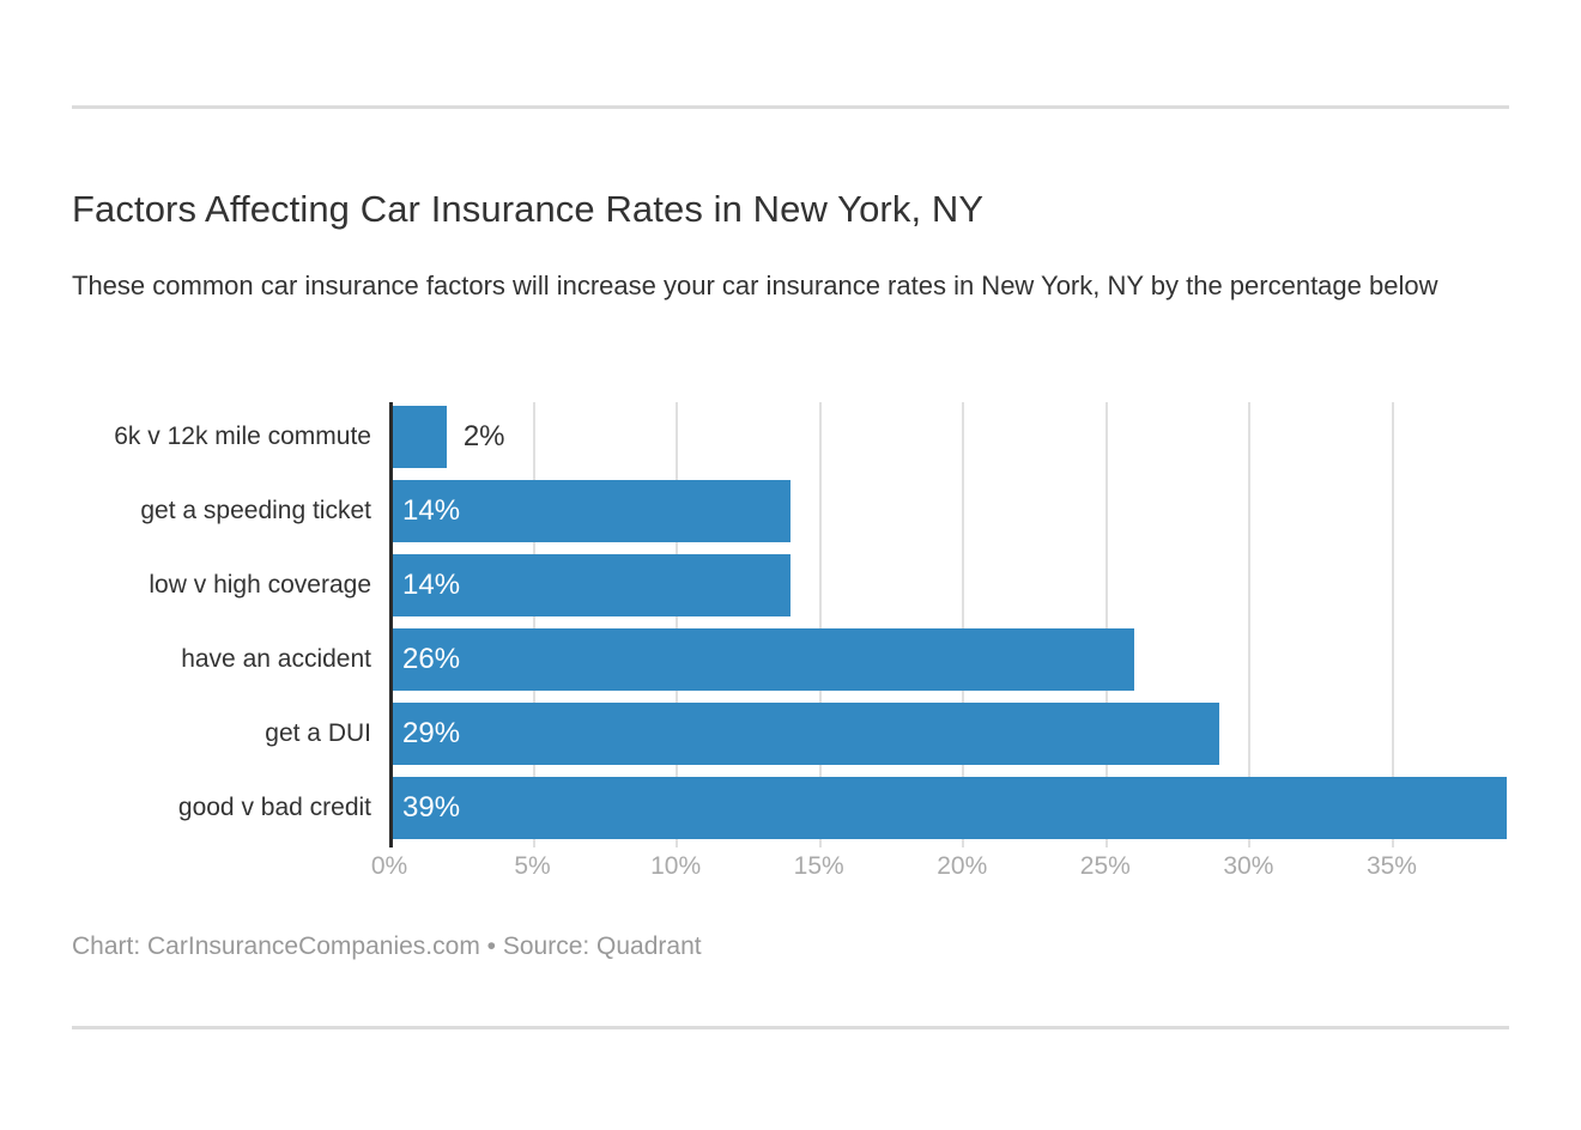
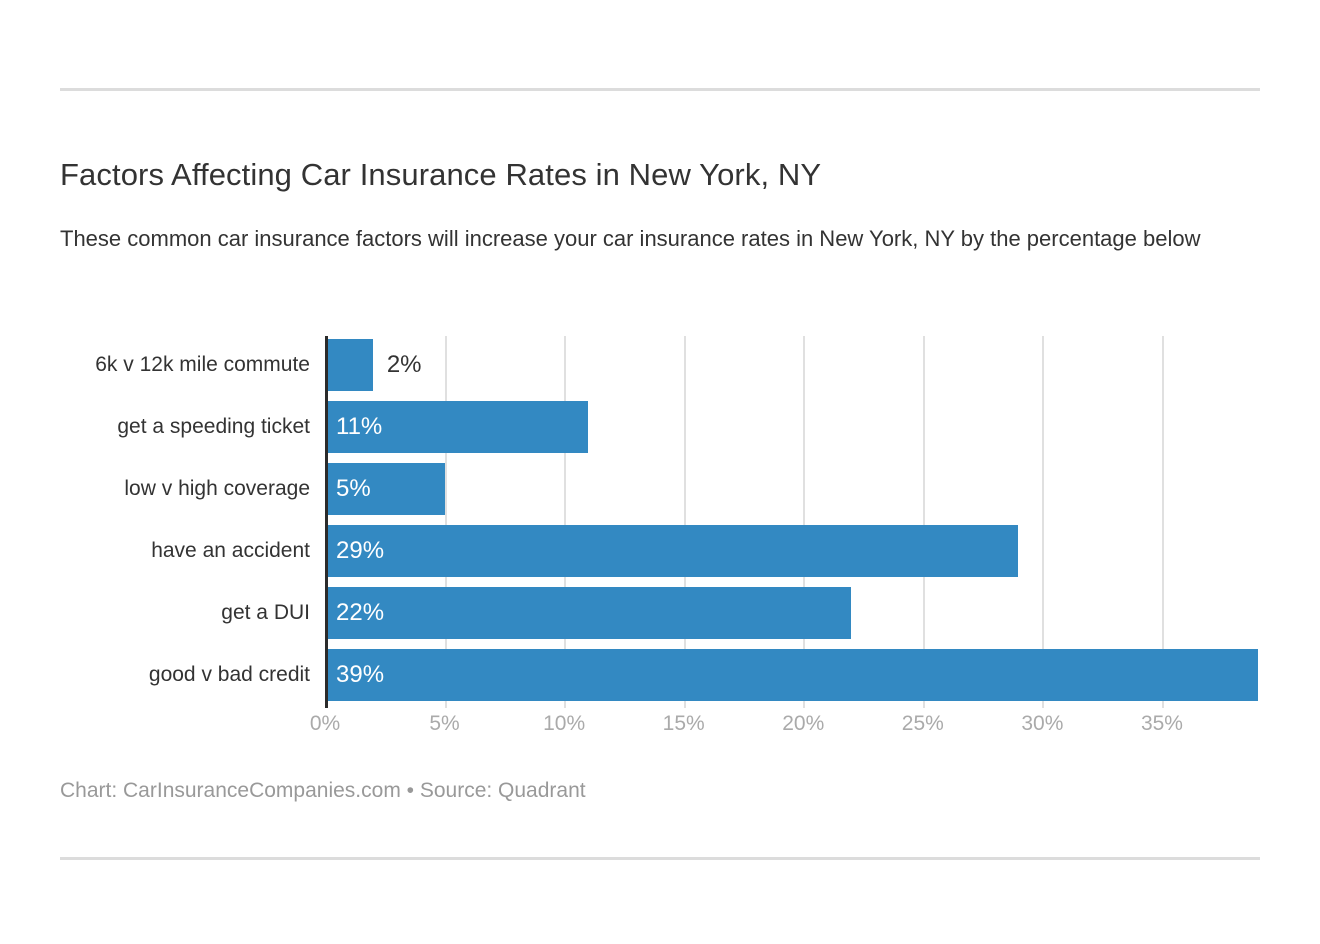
get a speeding ticket: 14% -> 11%
low v high coverage: 14% -> 5%
have an accident: 26% -> 29%
get a DUI: 29% -> 22%
